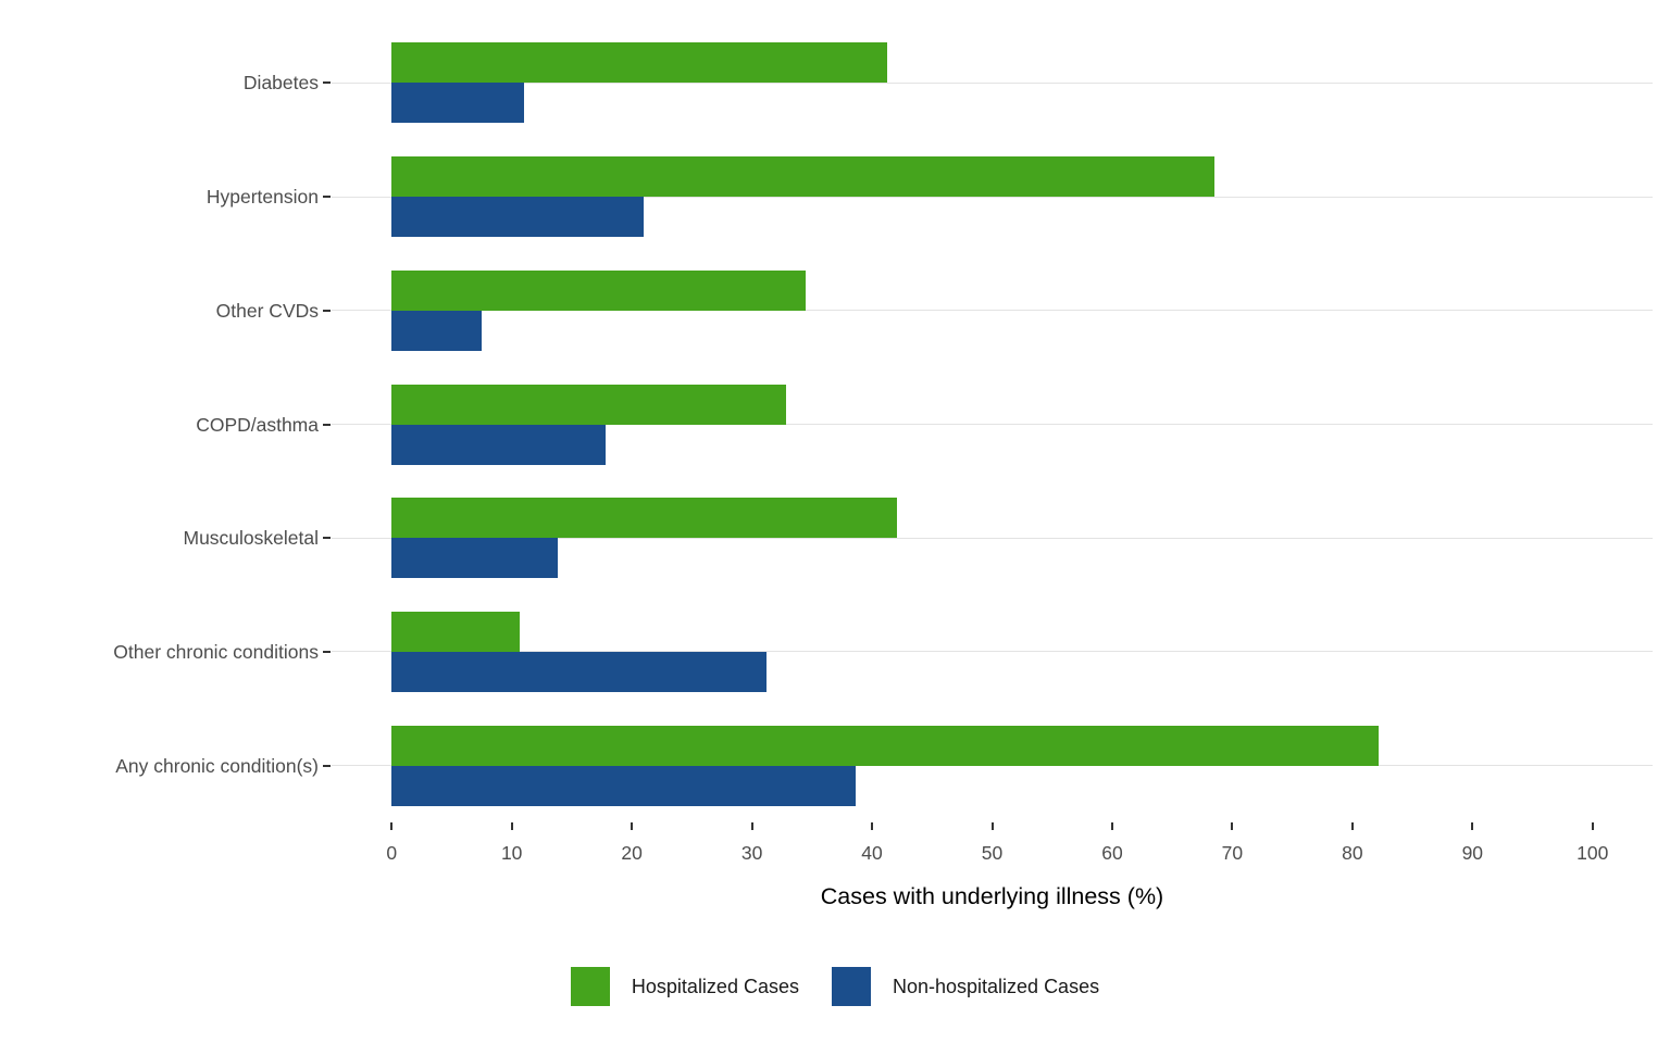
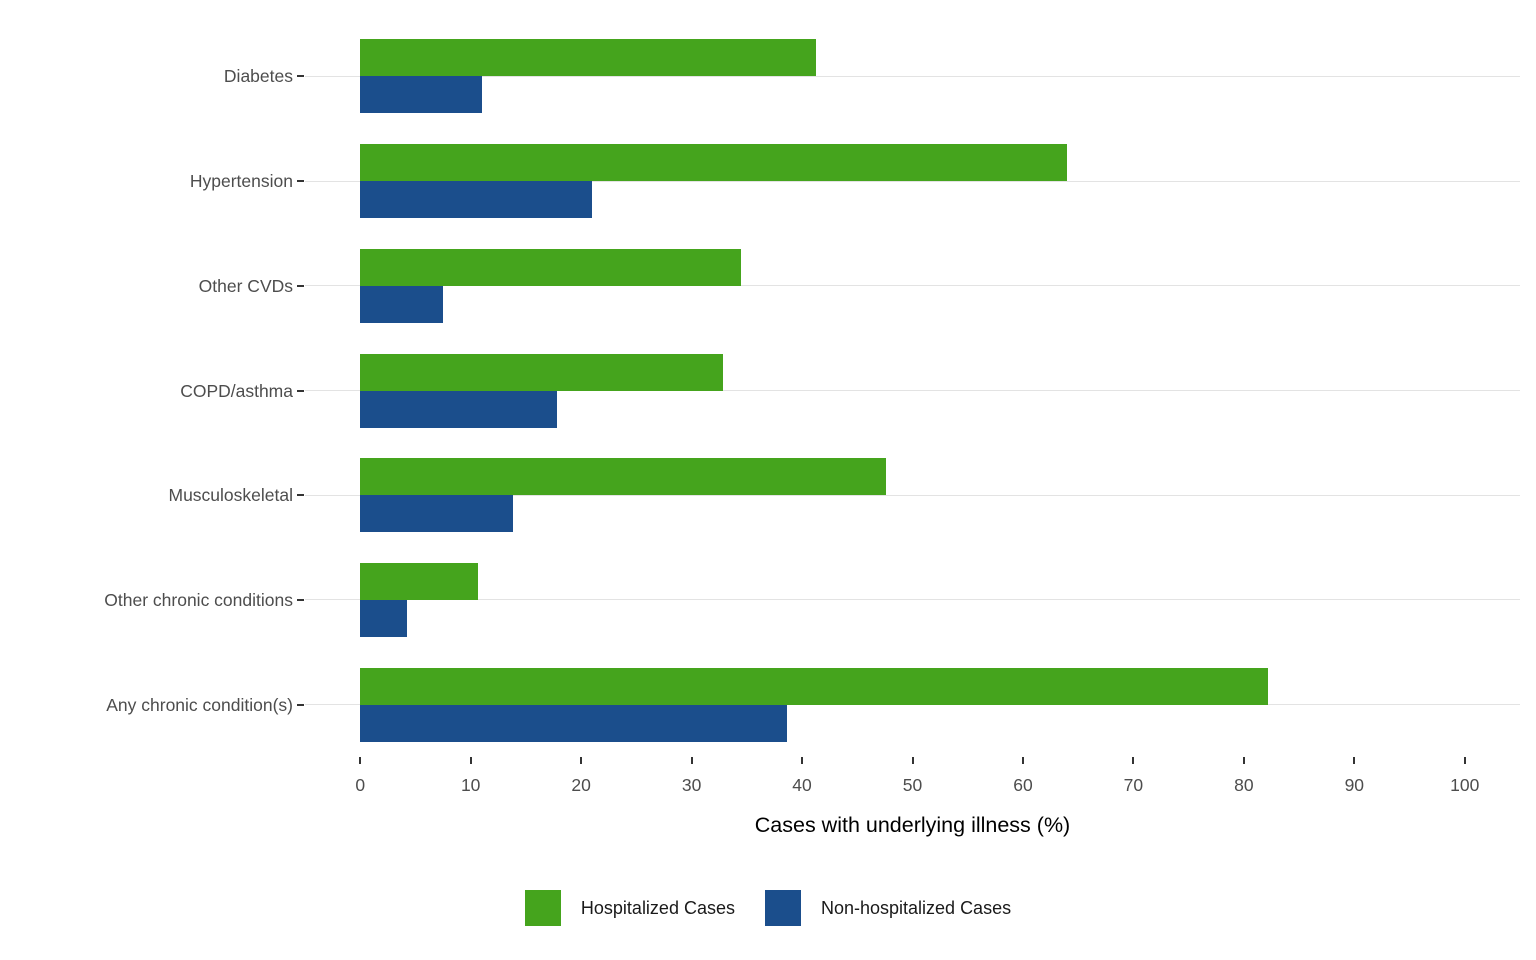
Hospitalized Cases/Hypertension: 68.5 -> 64.0
Hospitalized Cases/Musculoskeletal: 42.1 -> 47.6
Non-hospitalized Cases/Other chronic conditions: 31.2 -> 4.2
